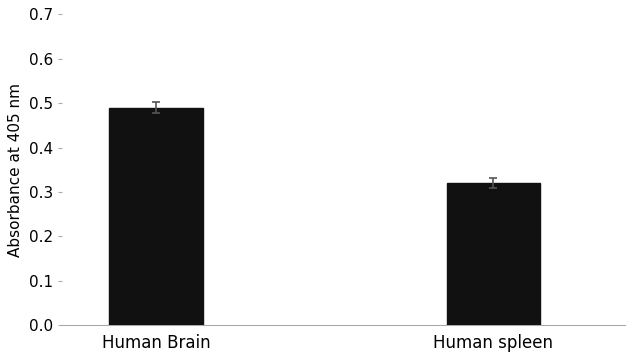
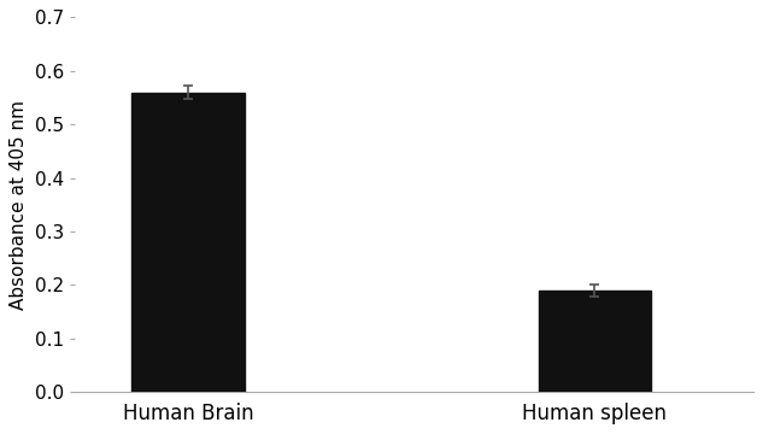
Human Brain: 0.49 -> 0.56
Human spleen: 0.32 -> 0.19
